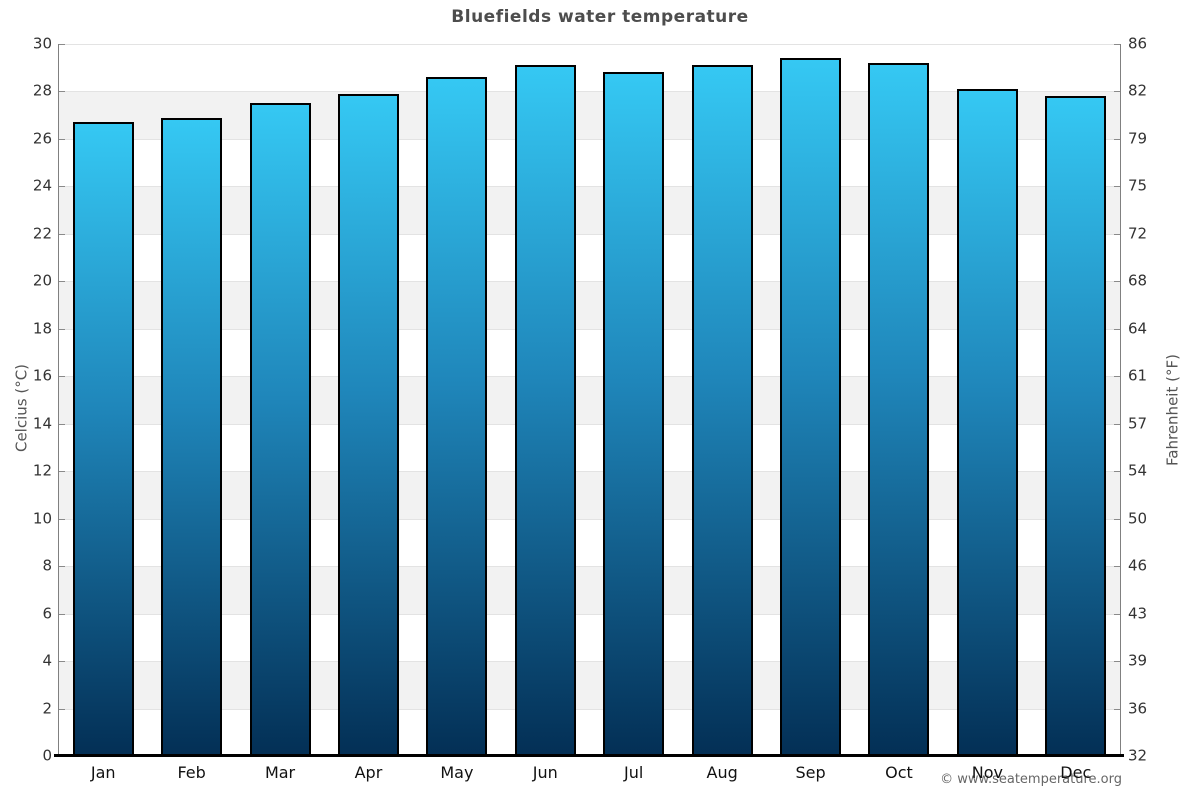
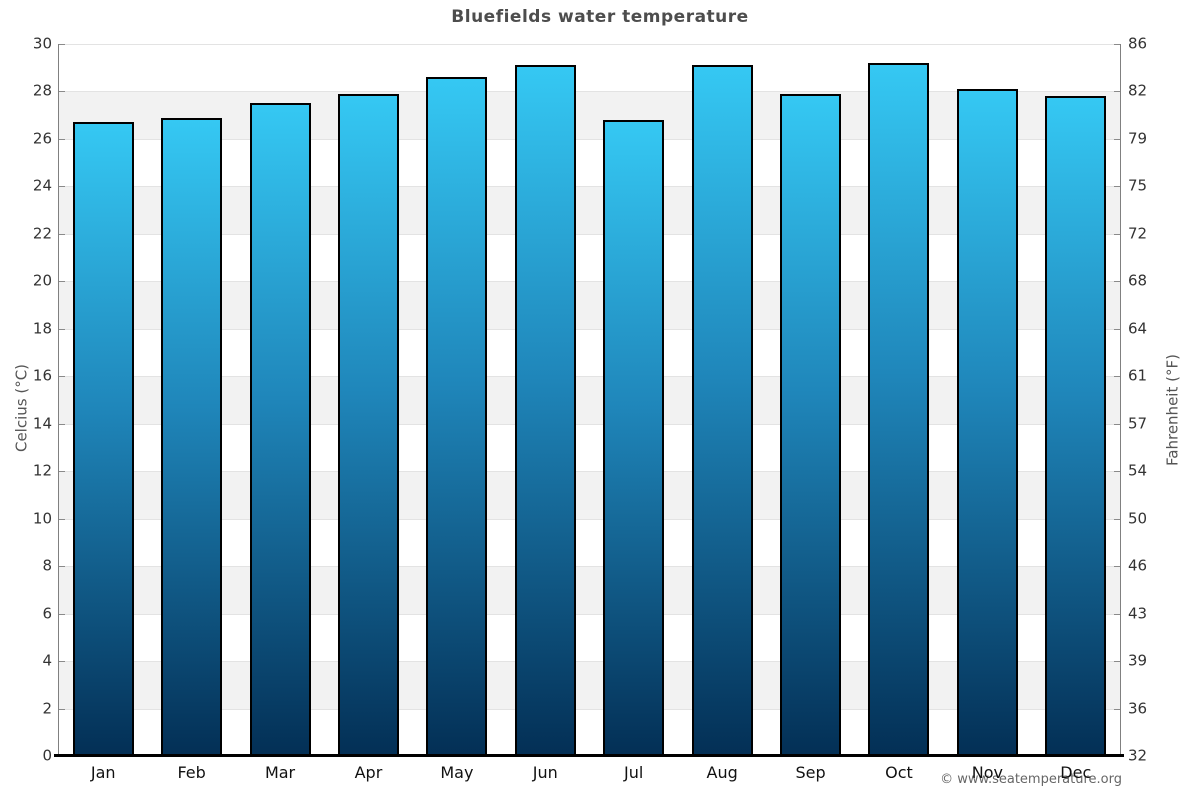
Jul: 28.8 -> 26.8
Sep: 29.4 -> 27.9
